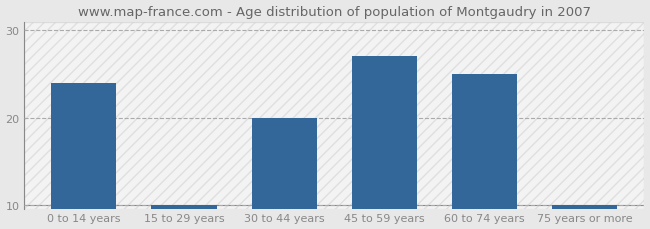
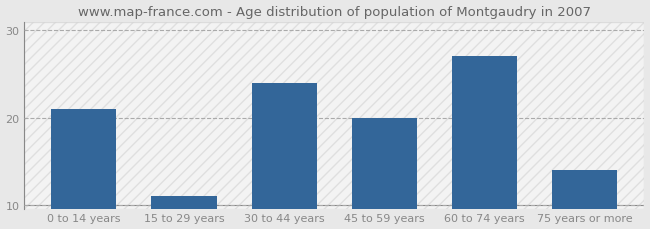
0 to 14 years: 24 -> 21
15 to 29 years: 10 -> 11
30 to 44 years: 20 -> 24
45 to 59 years: 27 -> 20
60 to 74 years: 25 -> 27
75 years or more: 10 -> 14
